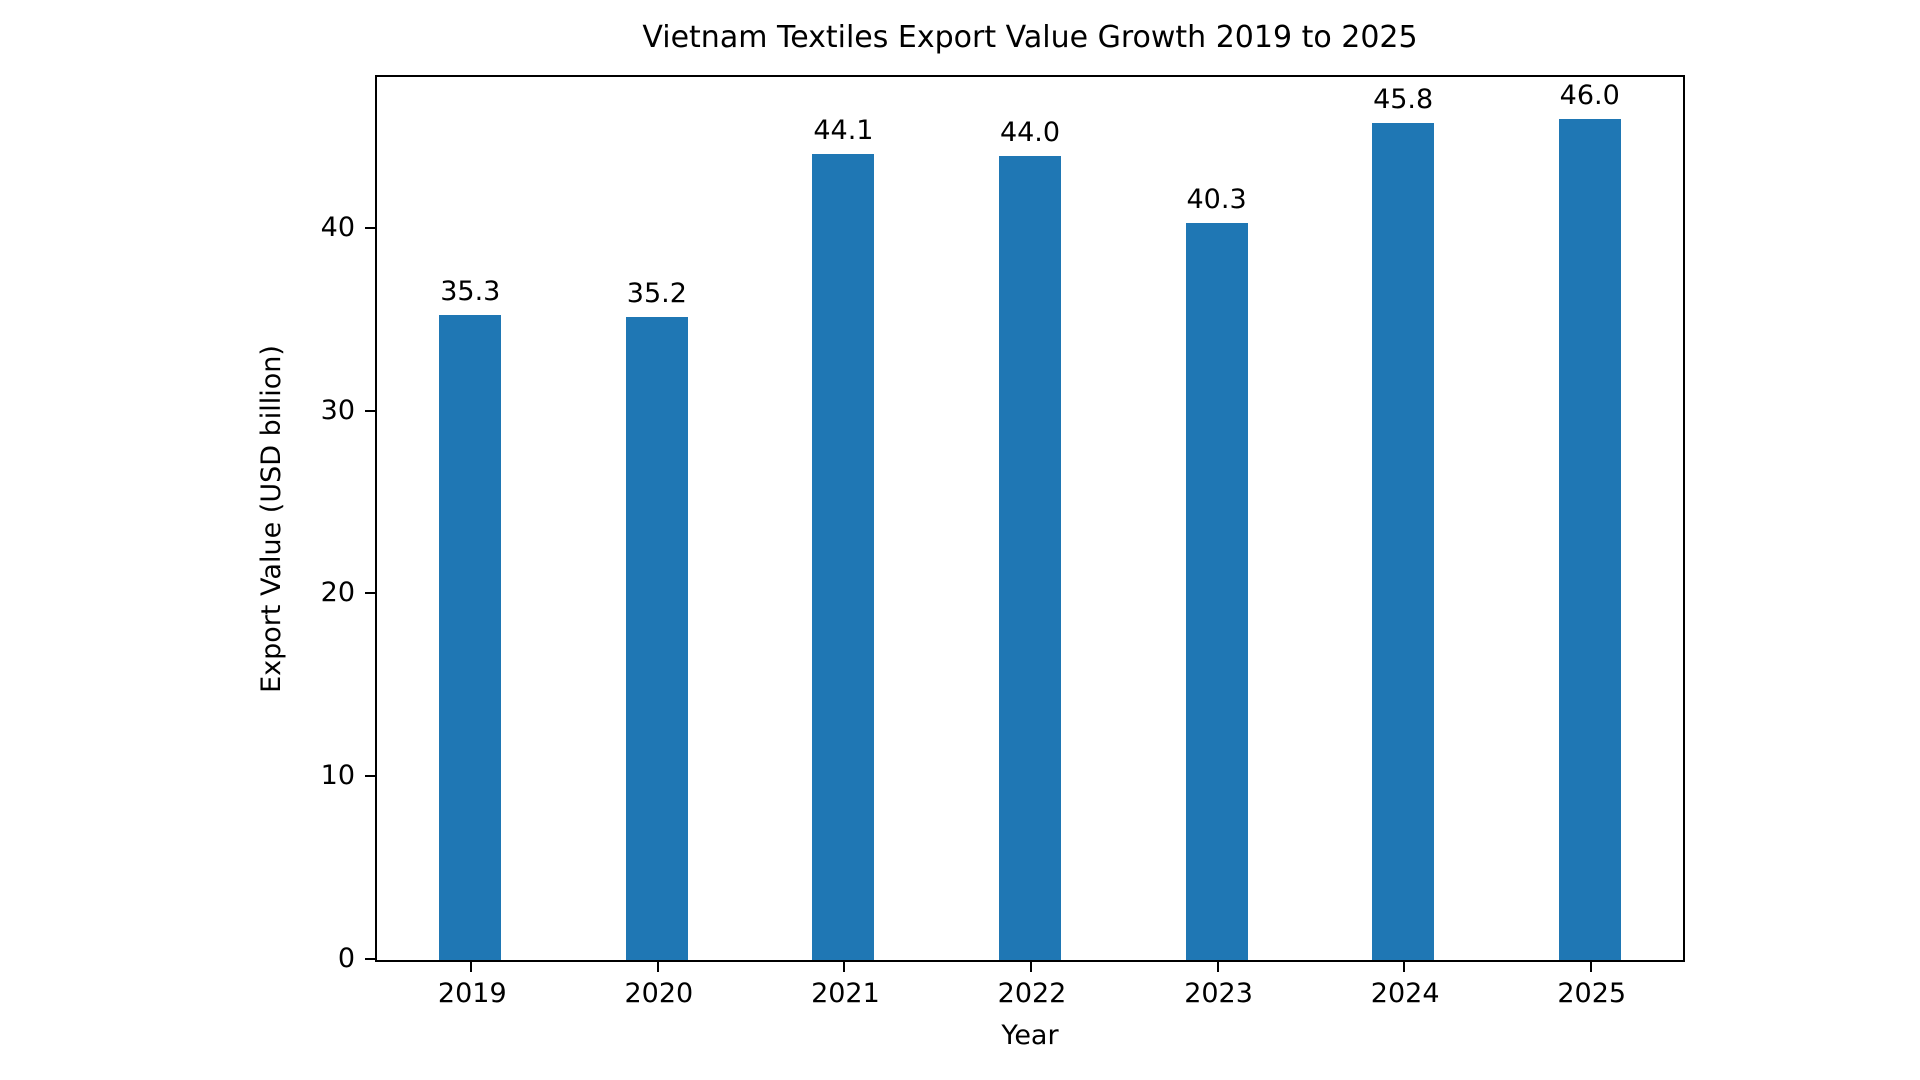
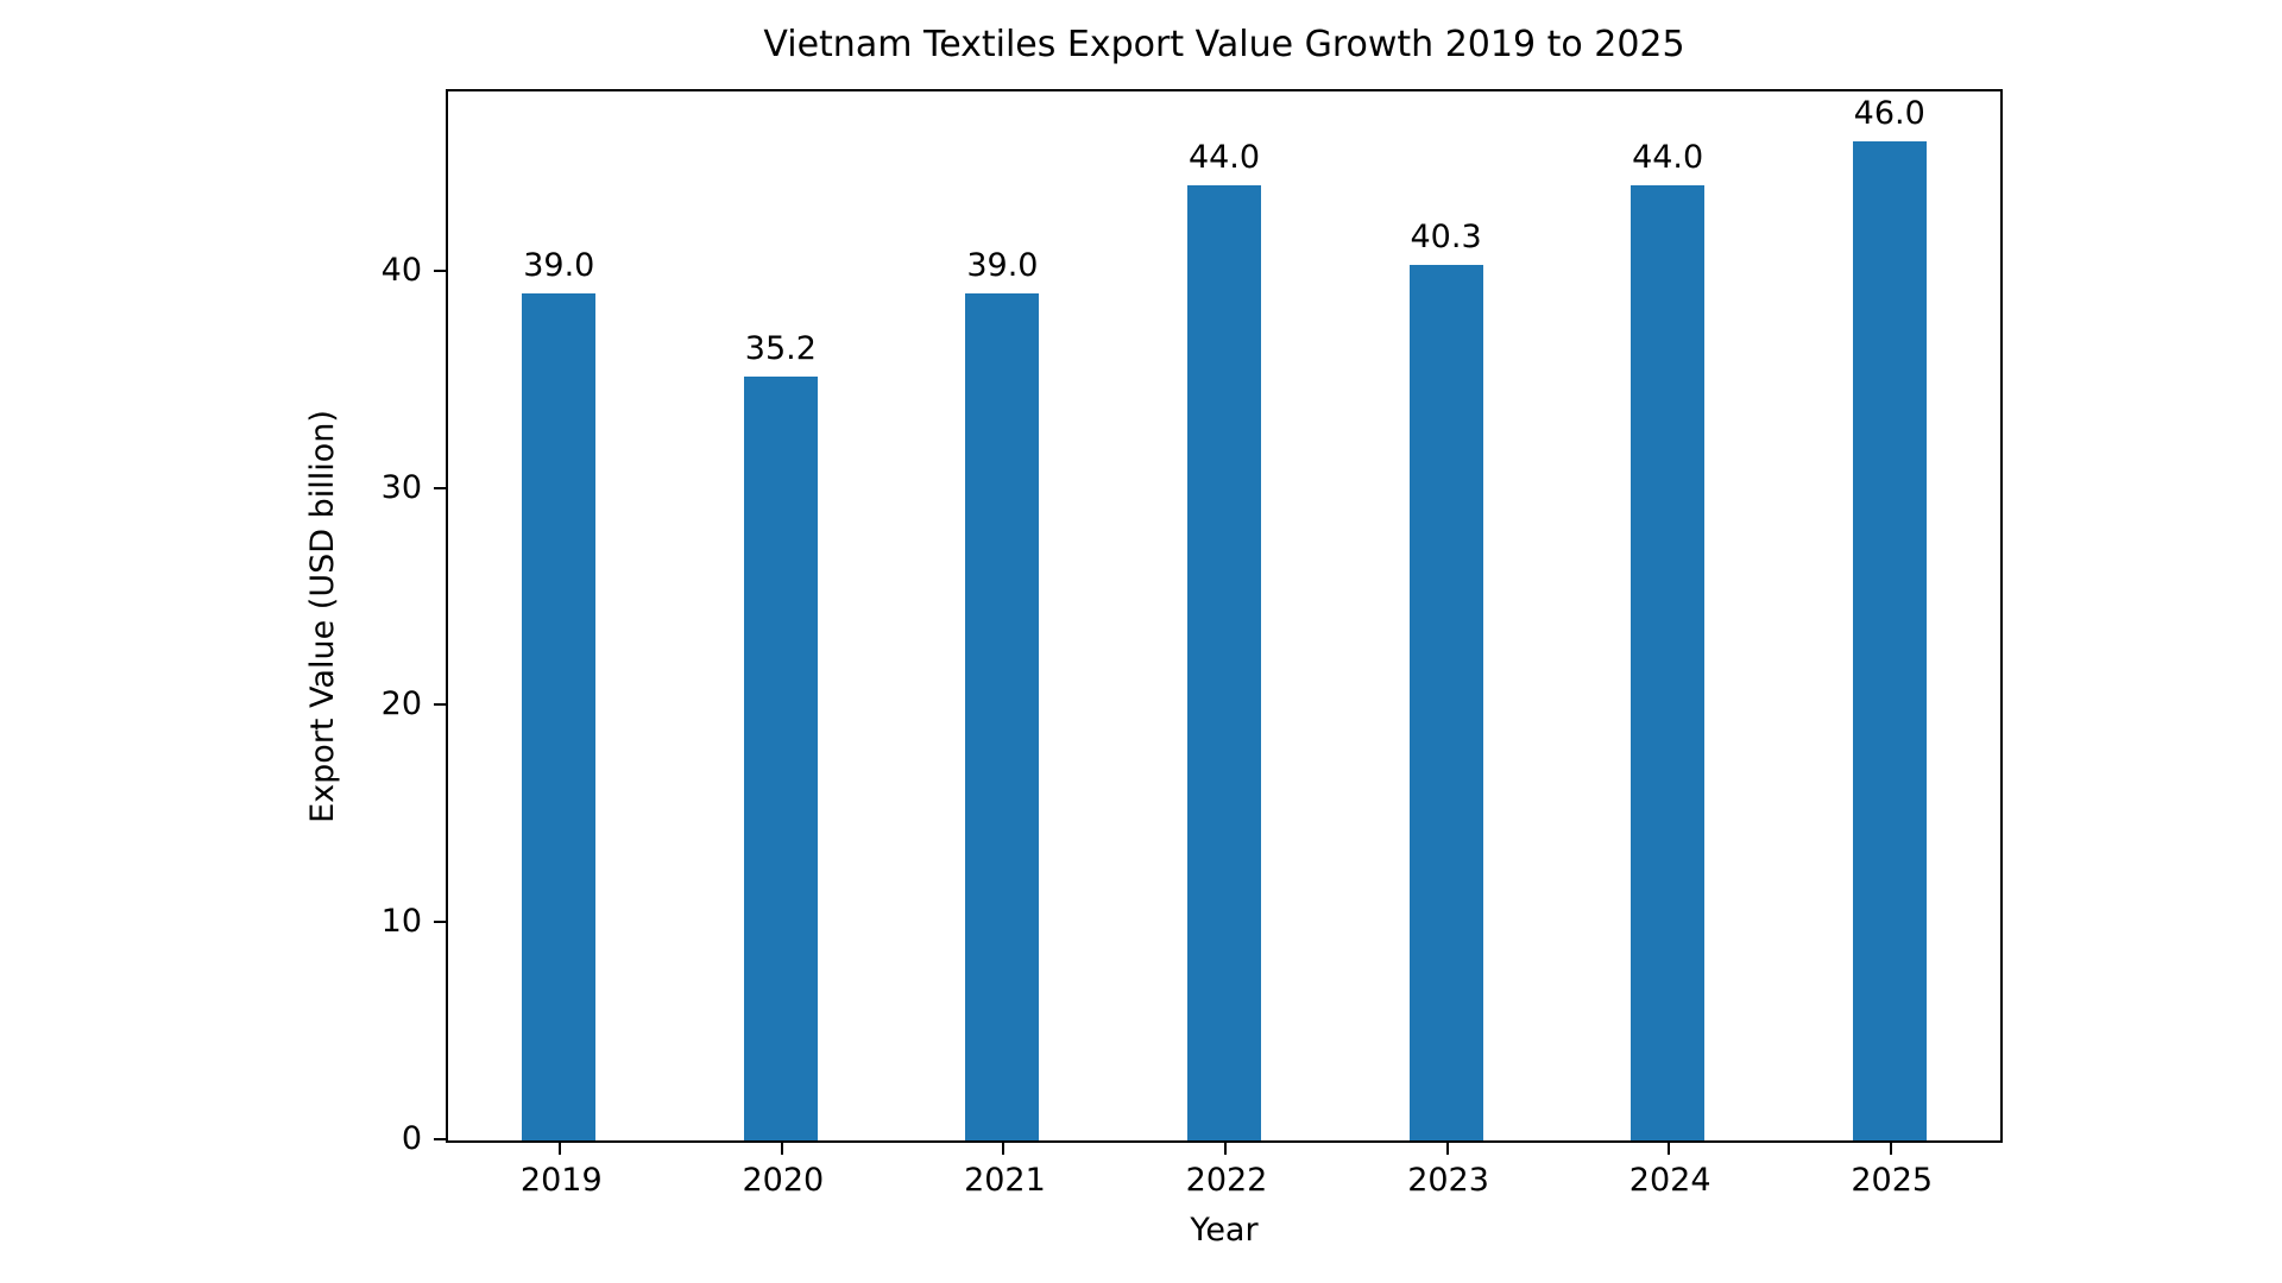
2019: 35.3 -> 39.0
2021: 44.1 -> 39.0
2024: 45.8 -> 44.0
